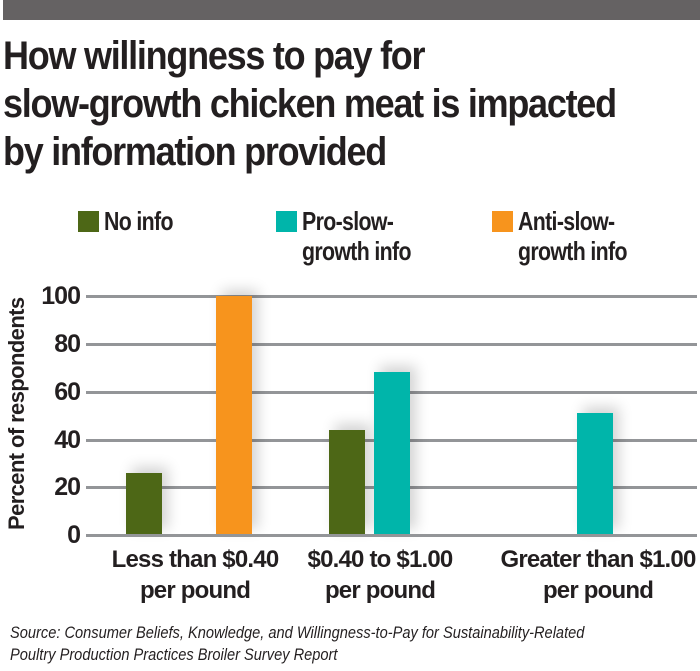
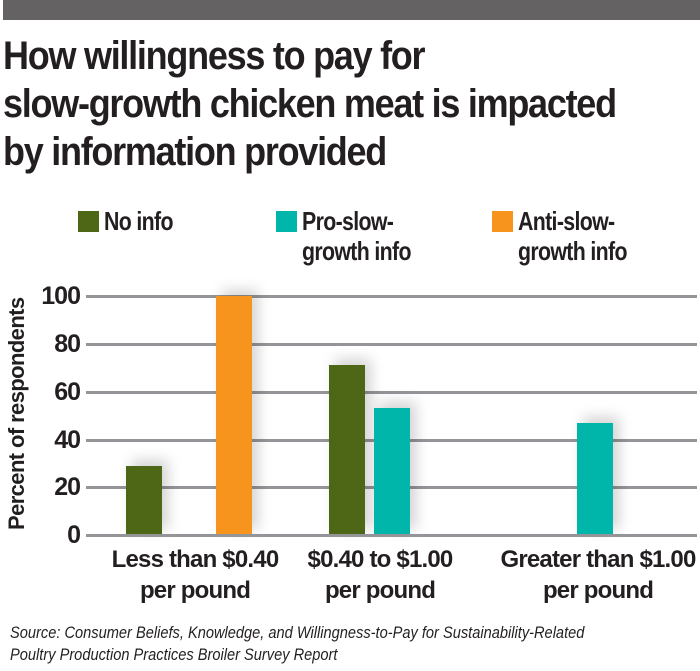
No info/Less than $0.40 per pound: 26 -> 29
No info/$0.40 to $1.00 per pound: 44 -> 71
Pro-slow-growth info/$0.40 to $1.00 per pound: 68 -> 53
Pro-slow-growth info/Greater than $1.00 per pound: 51 -> 47
